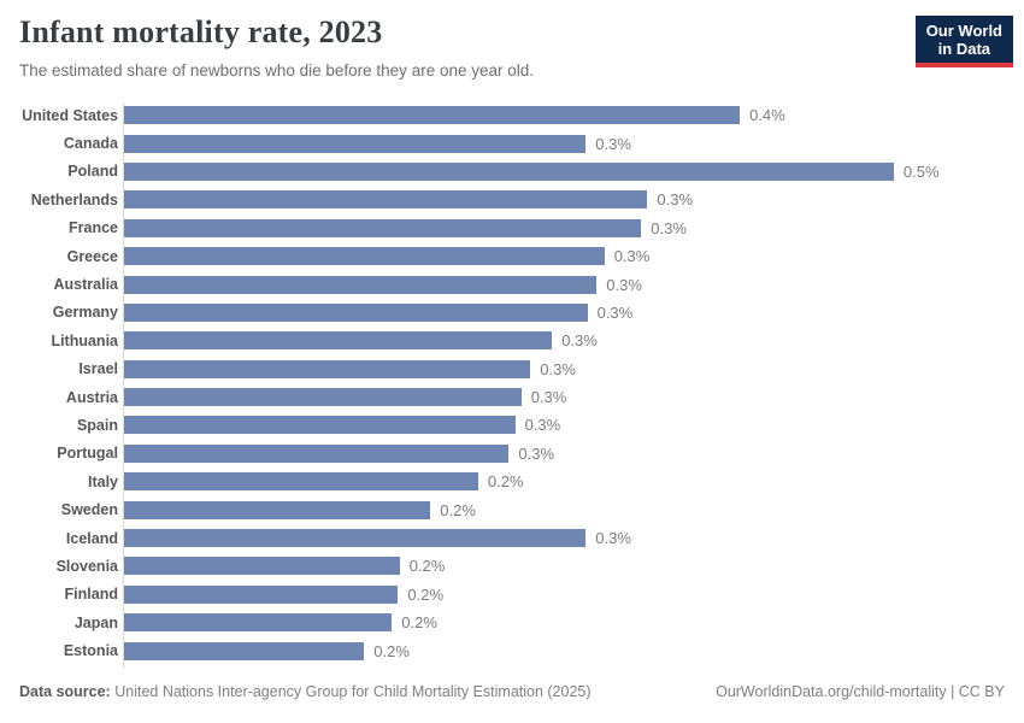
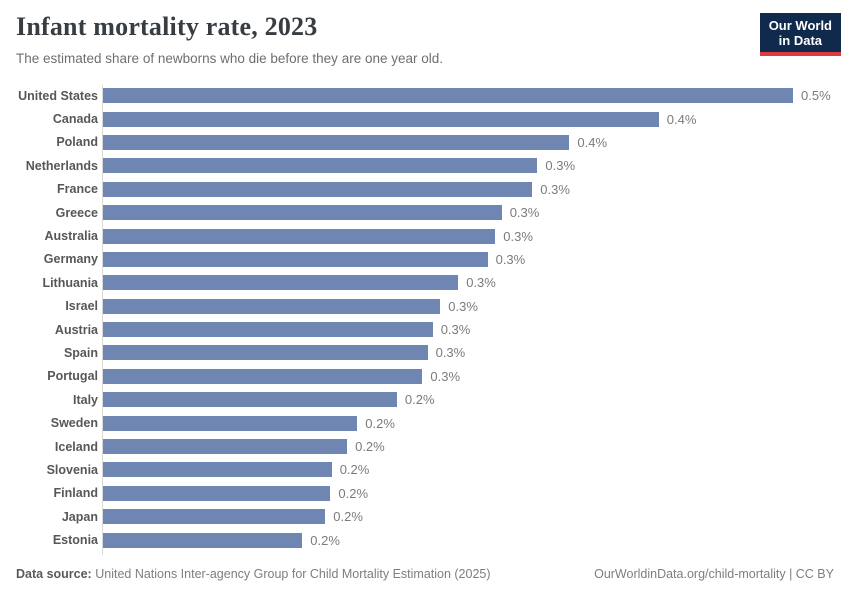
United States: 0.4% -> 0.5%
Canada: 0.3% -> 0.4%
Poland: 0.5% -> 0.4%
Iceland: 0.3% -> 0.2%
